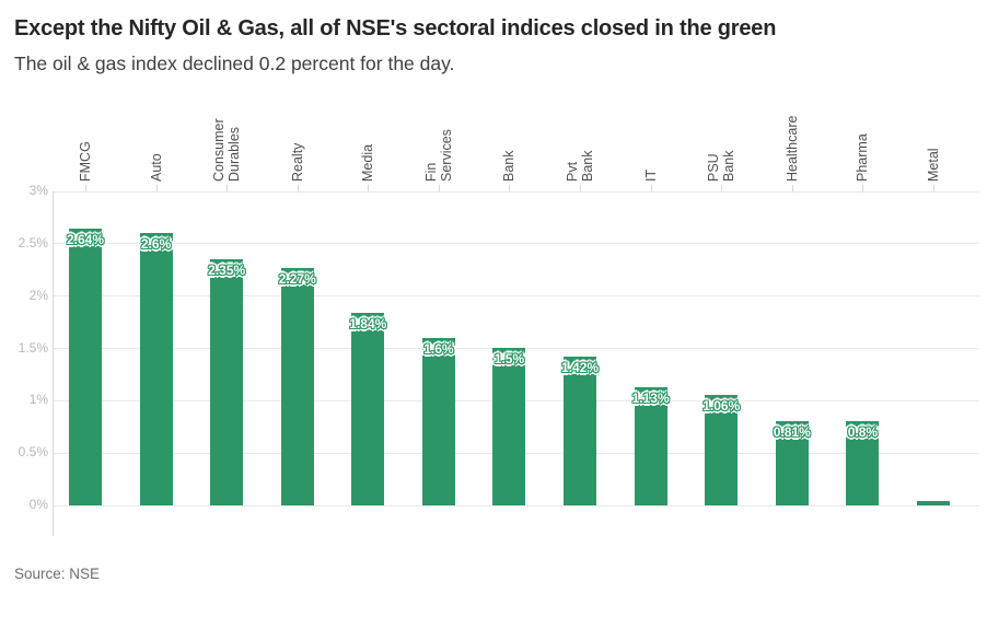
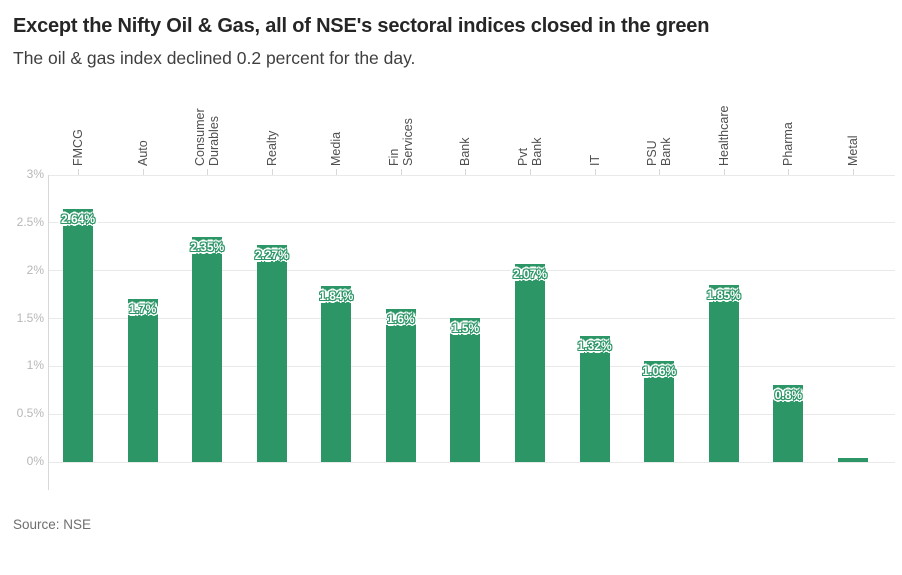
Auto: 2.6% -> 1.7%
Pvt Bank: 1.42% -> 2.07%
IT: 1.13% -> 1.32%
Healthcare: 0.81% -> 1.85%
